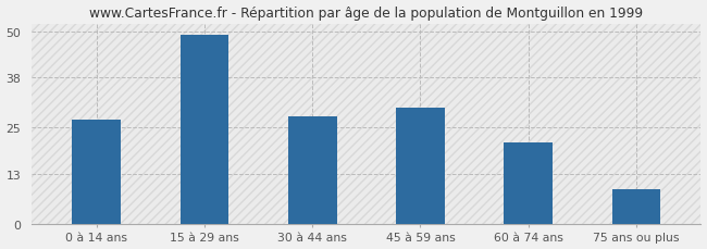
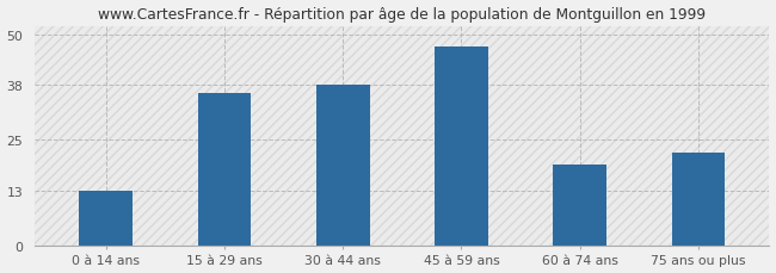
0 à 14 ans: 27 -> 13
15 à 29 ans: 49 -> 36
30 à 44 ans: 28 -> 38
45 à 59 ans: 30 -> 47
60 à 74 ans: 21 -> 19
75 ans ou plus: 9 -> 22
